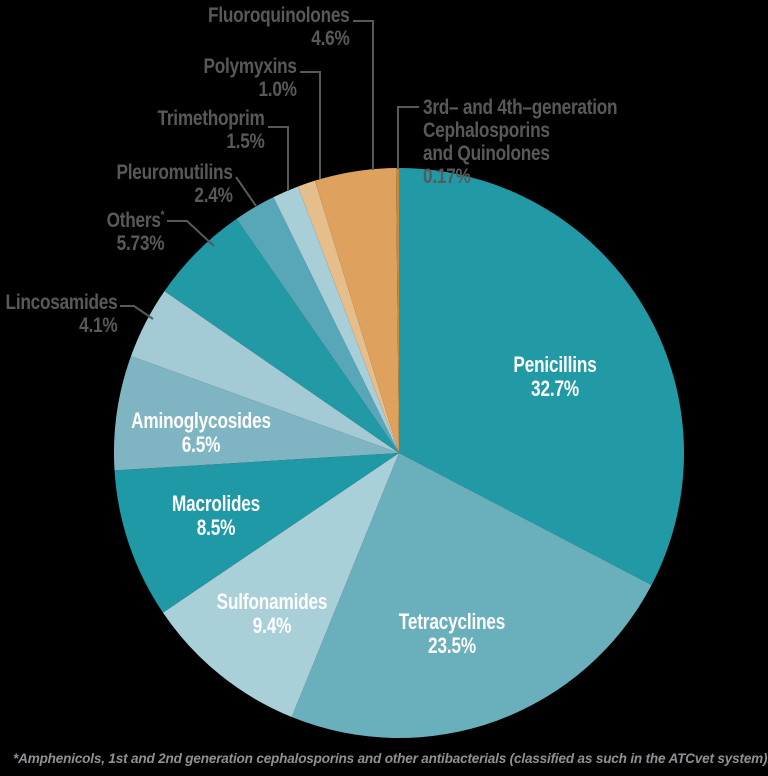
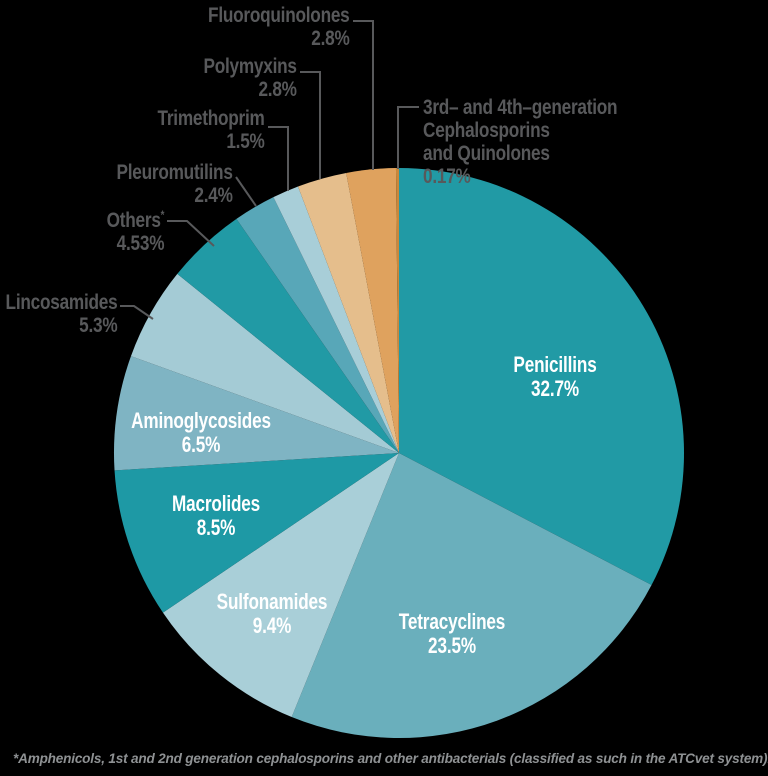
Lincosamides: 4.1% -> 5.3%
Others*: 5.73% -> 4.53%
Polymyxins: 1.0% -> 2.8%
Fluoroquinolones: 4.6% -> 2.8%
